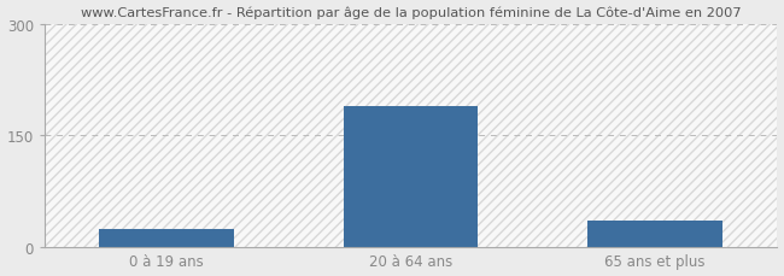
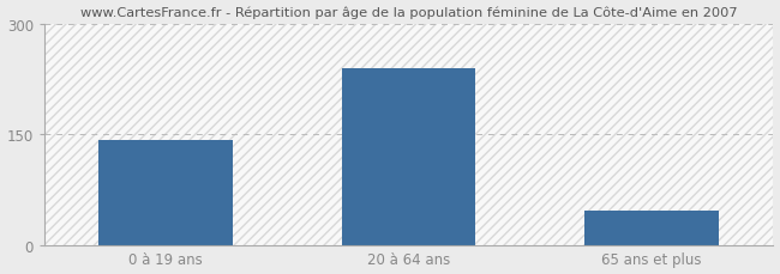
0 à 19 ans: 24 -> 143
20 à 64 ans: 190 -> 240
65 ans et plus: 36 -> 47
